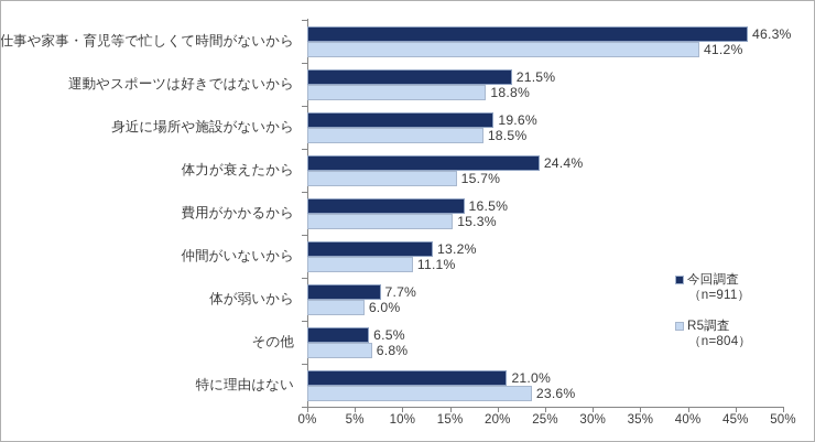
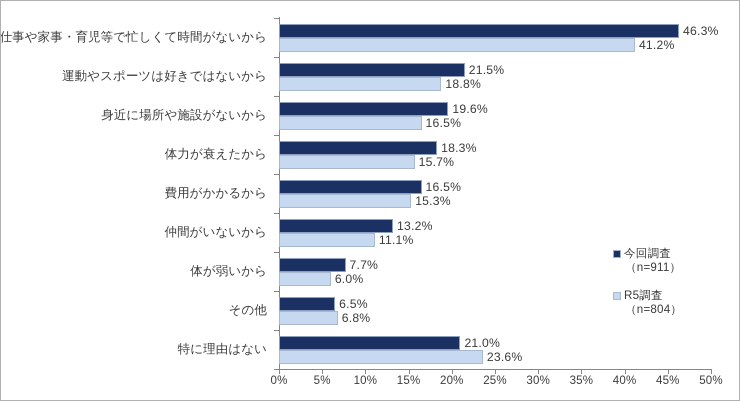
R5調査/身近に場所や施設がないから: 18.5% -> 16.5%
今回調査/体力が衰えたから: 24.4% -> 18.3%
